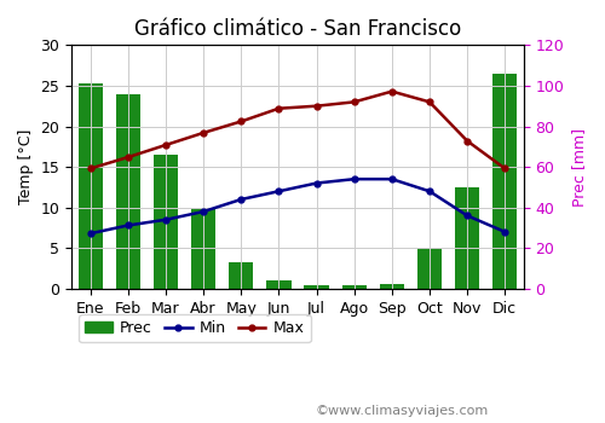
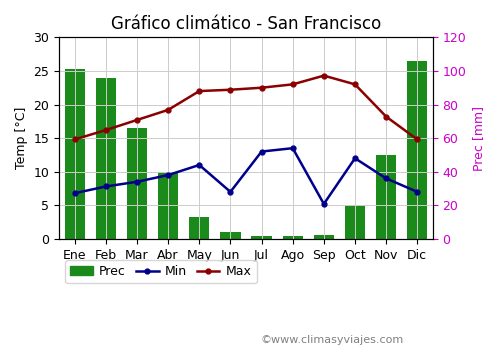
Max/May: 20.6 -> 22.0
Min/Jun: 12.0 -> 7.0
Min/Sep: 13.5 -> 5.2
